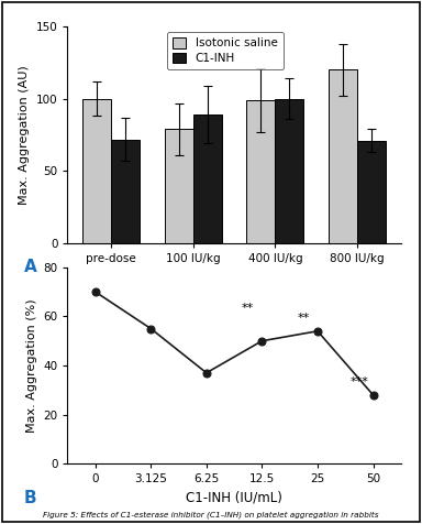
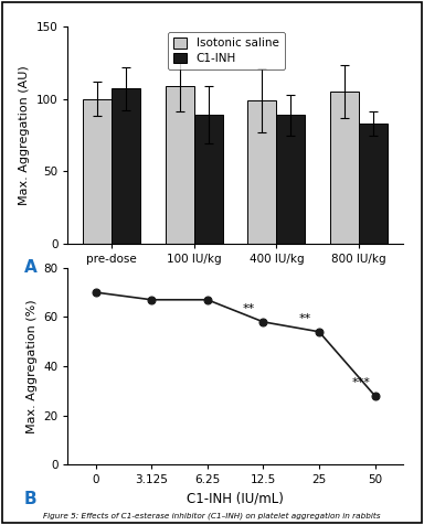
C1-INH/pre-dose: 72 -> 107
Isotonic saline/100 IU/kg: 79 -> 109
C1-INH/400 IU/kg: 100 -> 89
Isotonic saline/800 IU/kg: 120 -> 105
C1-INH/800 IU/kg: 71 -> 83
3.125: 55 -> 67
6.25: 37 -> 67
12.5: 50 -> 58
